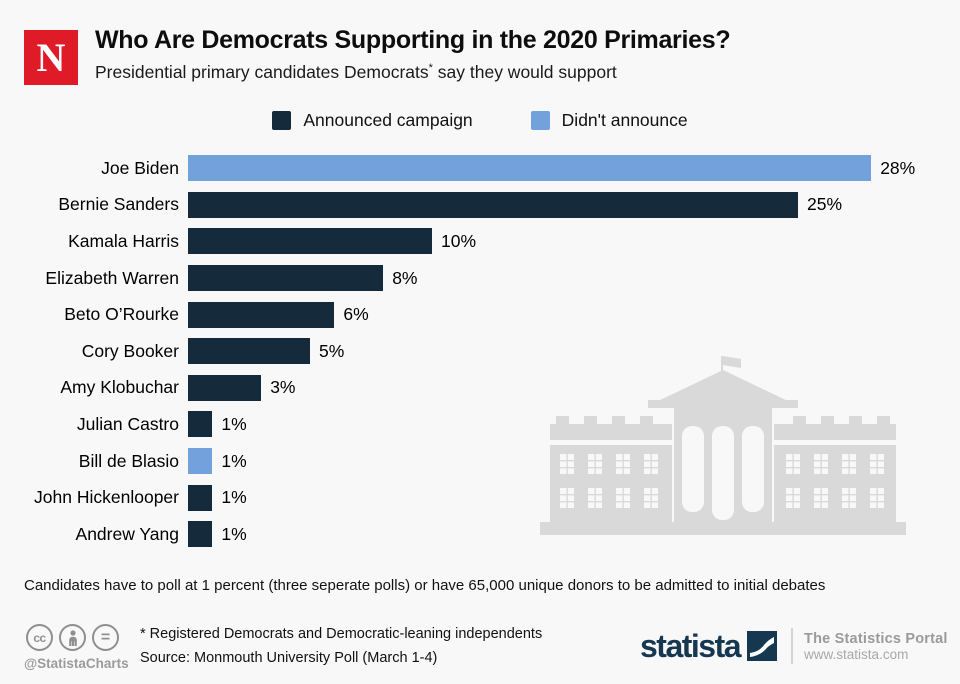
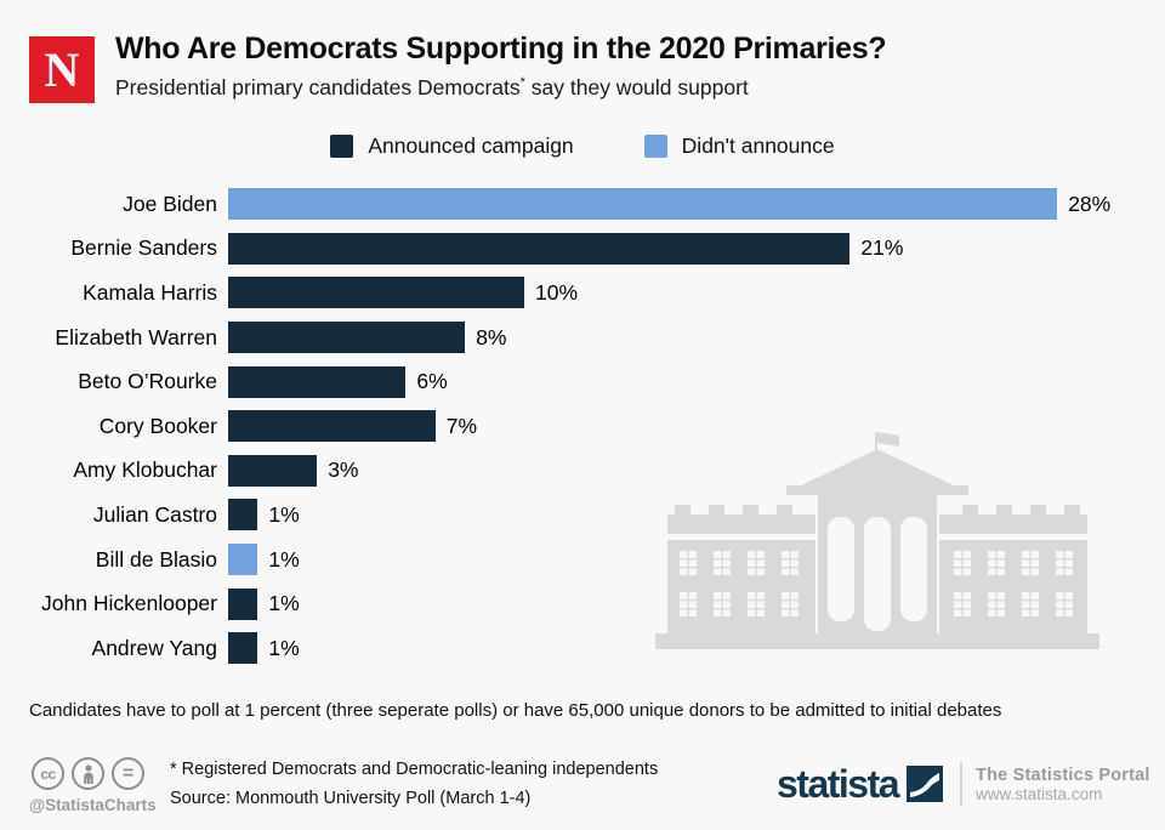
Bernie Sanders: 25% -> 21%
Cory Booker: 5% -> 7%
